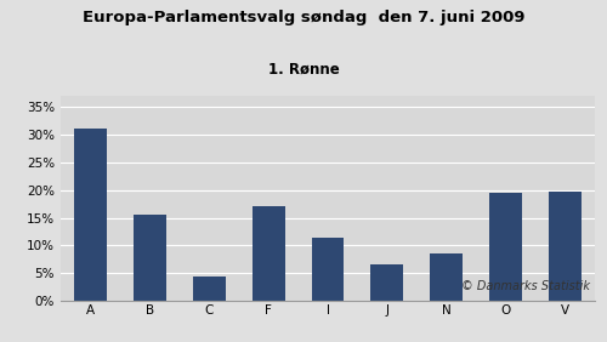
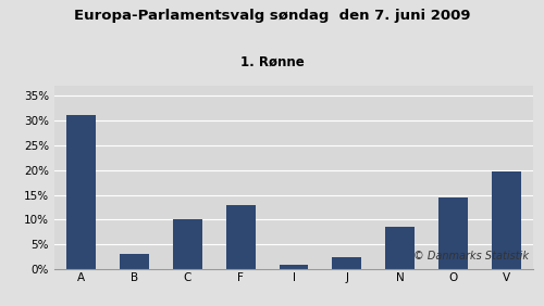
B: 15.5% -> 3.0%
C: 4.5% -> 10.0%
F: 17.0% -> 13.0%
I: 11.5% -> 1.0%
J: 6.5% -> 2.5%
O: 19.5% -> 14.5%
